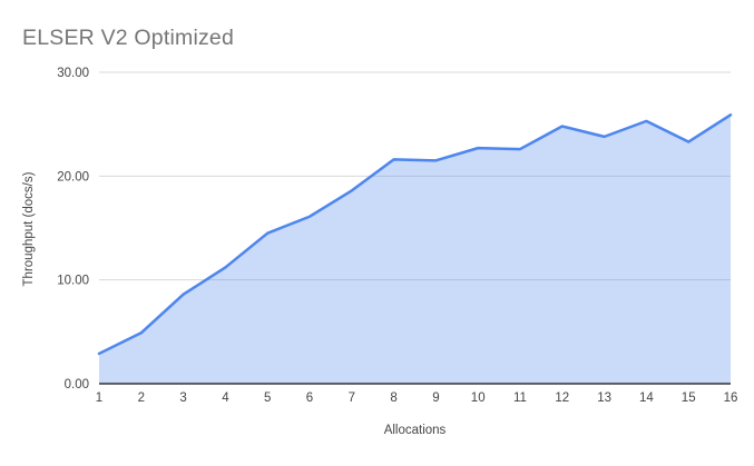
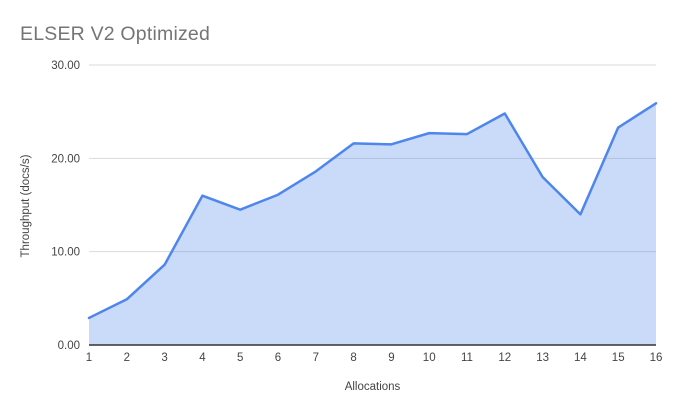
4: 11 -> 16
13: 24 -> 18
14: 25 -> 14
